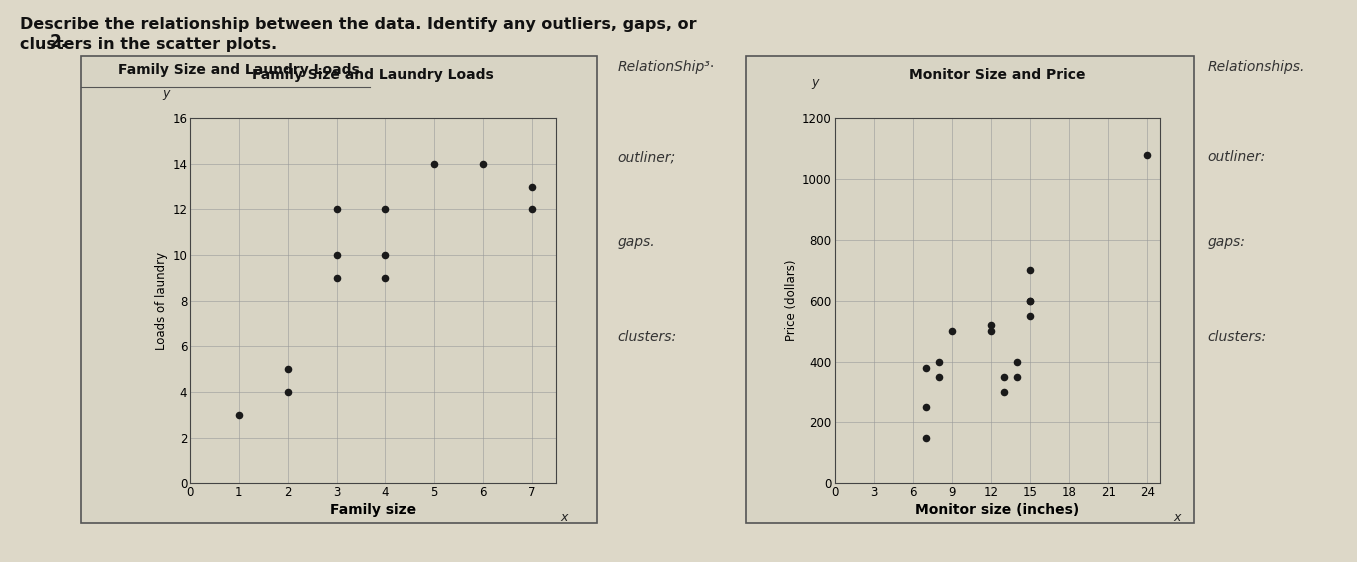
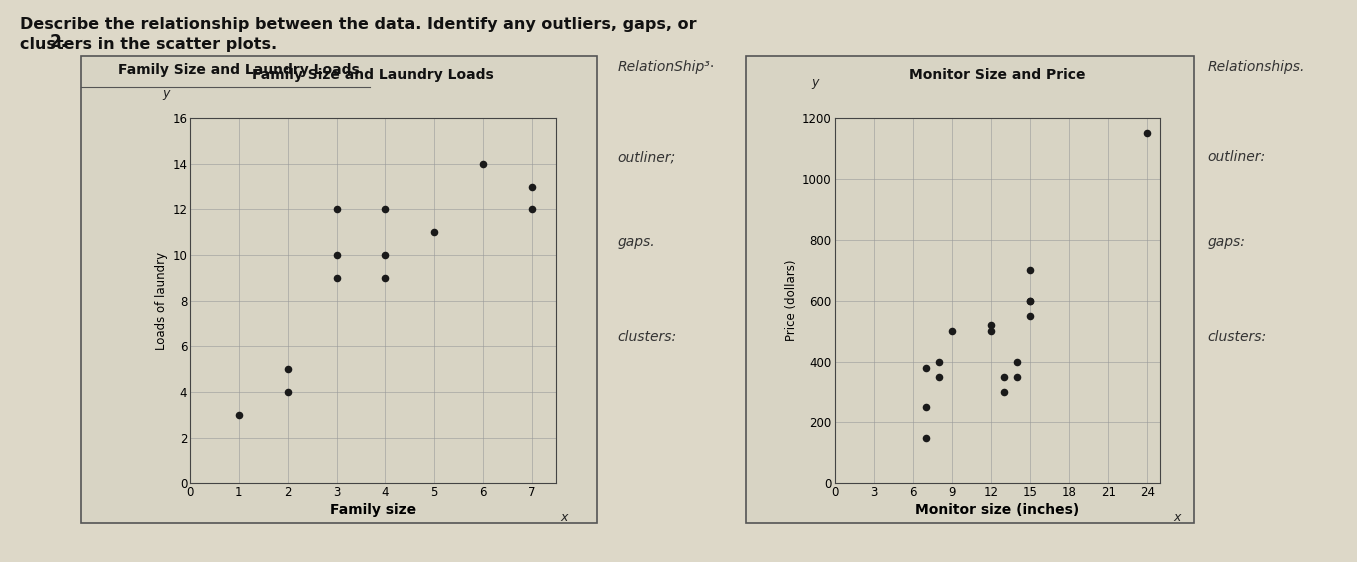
5: 14 -> 11
Monitor Size and Price/24: 1080 -> 1150
